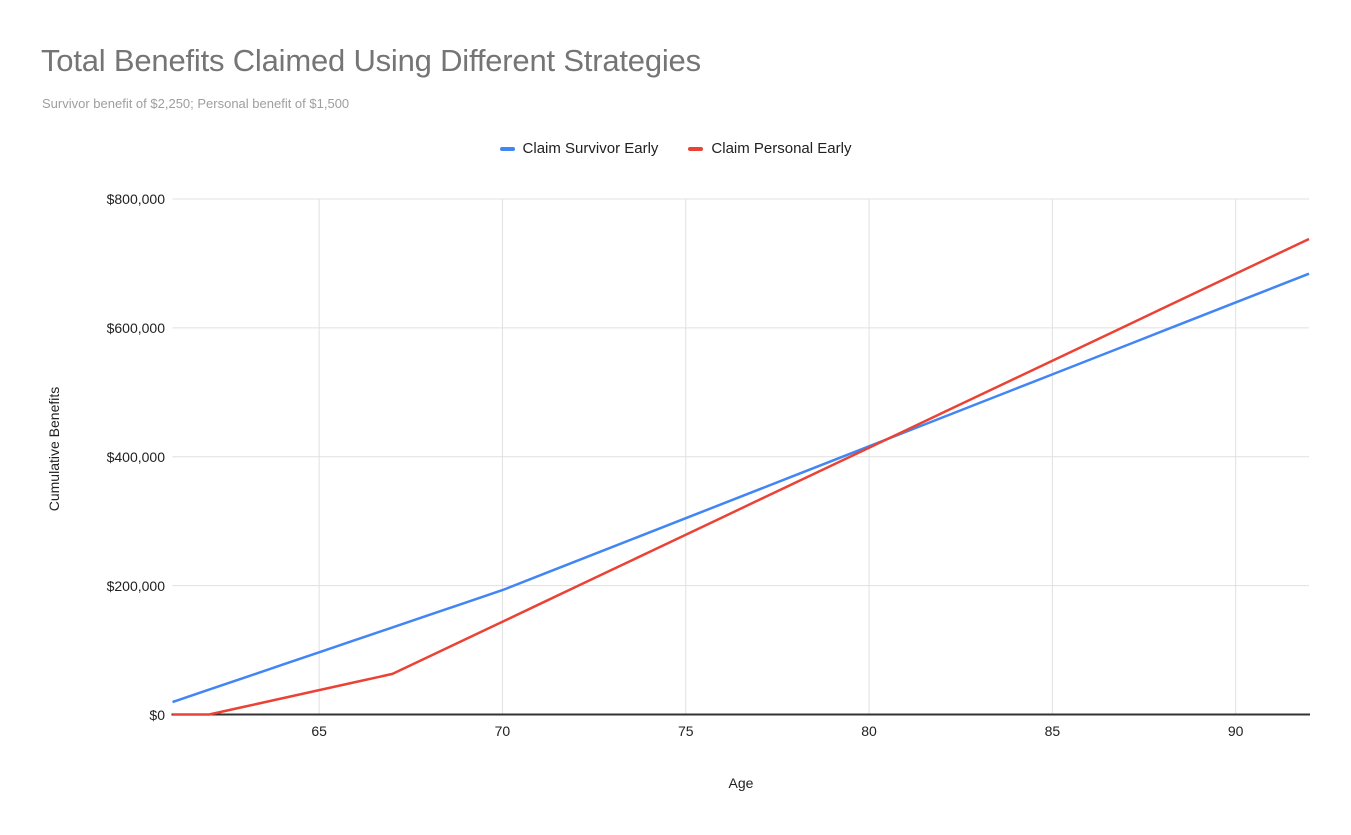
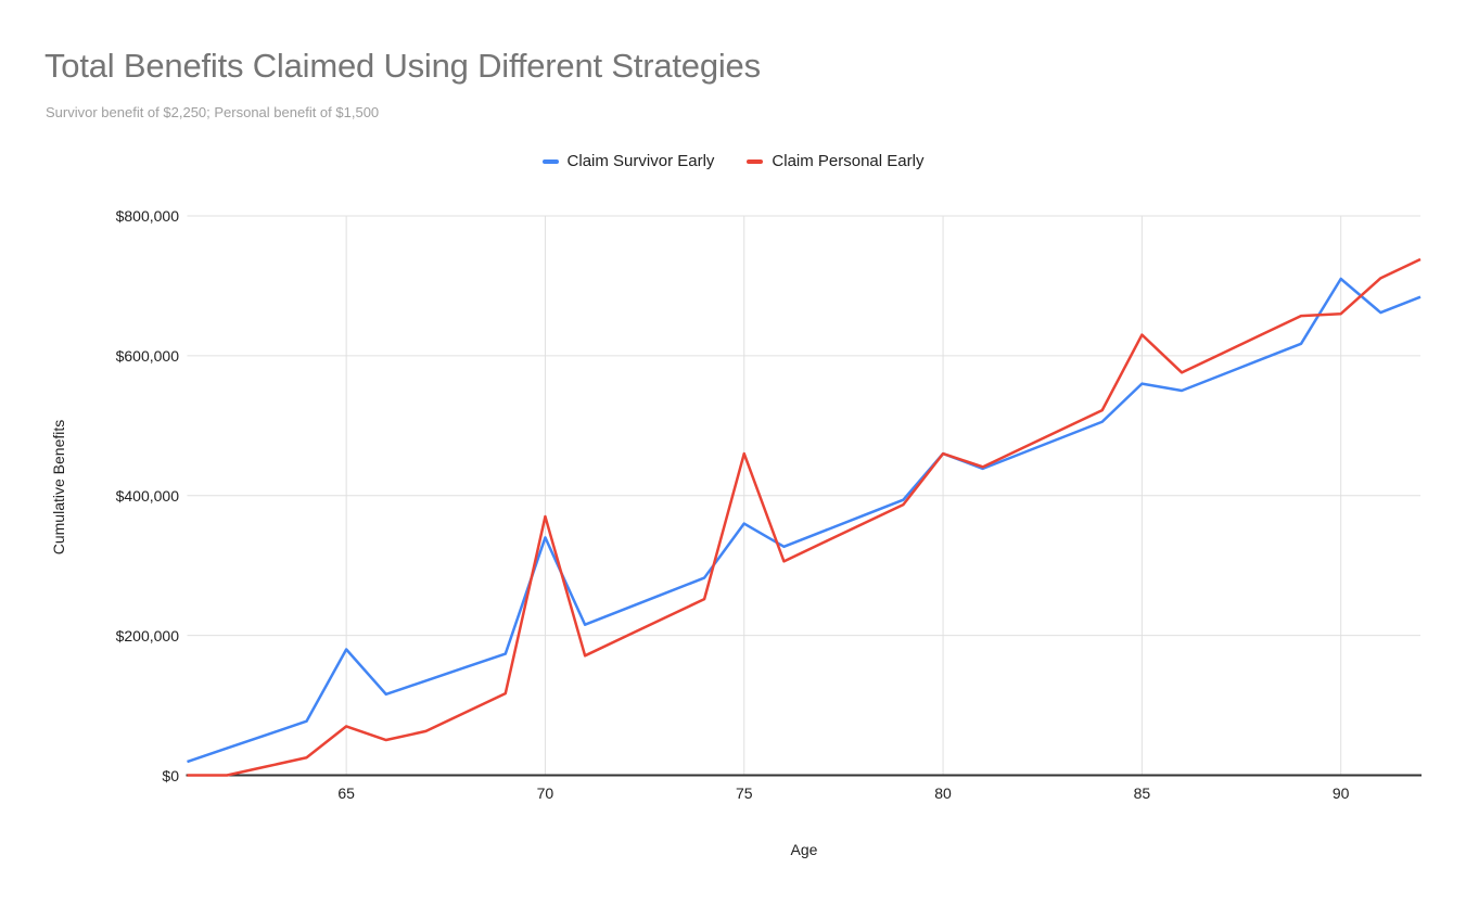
Claim Survivor Early/65: $100000 -> $180000
Claim Personal Early/65: $40000 -> $70000
Claim Survivor Early/70: $190000 -> $340000
Claim Personal Early/70: $140000 -> $370000
Claim Survivor Early/75: $300000 -> $360000
Claim Personal Early/75: $280000 -> $460000
Claim Survivor Early/80: $420000 -> $460000
Claim Personal Early/80: $410000 -> $460000
Claim Survivor Early/85: $530000 -> $560000
Claim Personal Early/85: $550000 -> $630000
Claim Survivor Early/90: $640000 -> $710000
Claim Personal Early/90: $680000 -> $660000
